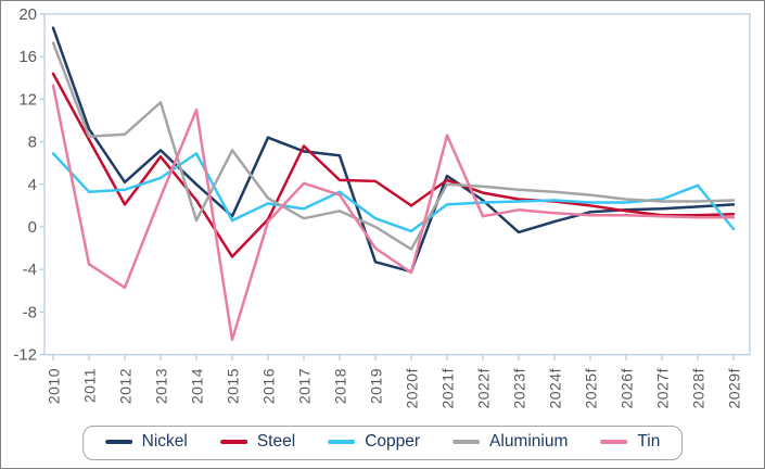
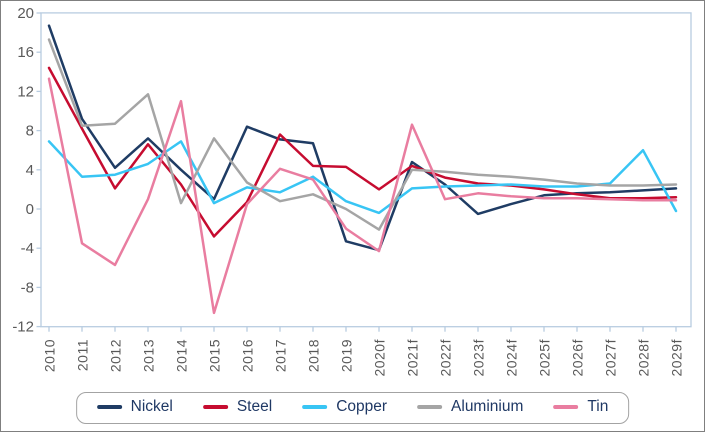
Tin/2013: 3 -> 1
Copper/2028f: 4 -> 6
